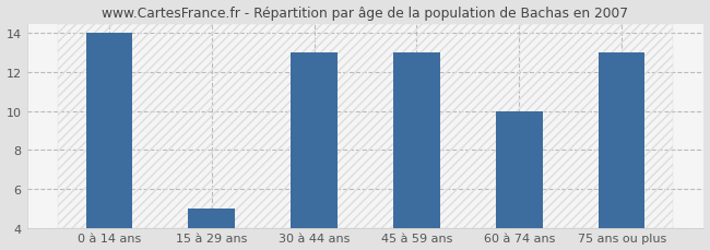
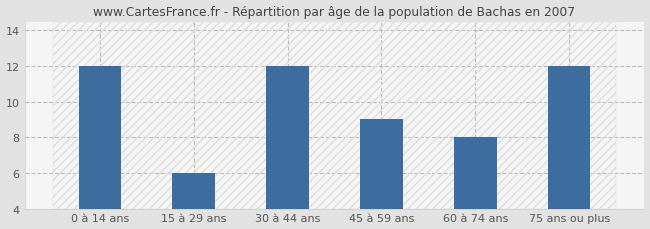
0 à 14 ans: 14 -> 12
15 à 29 ans: 5 -> 6
30 à 44 ans: 13 -> 12
45 à 59 ans: 13 -> 9
60 à 74 ans: 10 -> 8
75 ans ou plus: 13 -> 12
